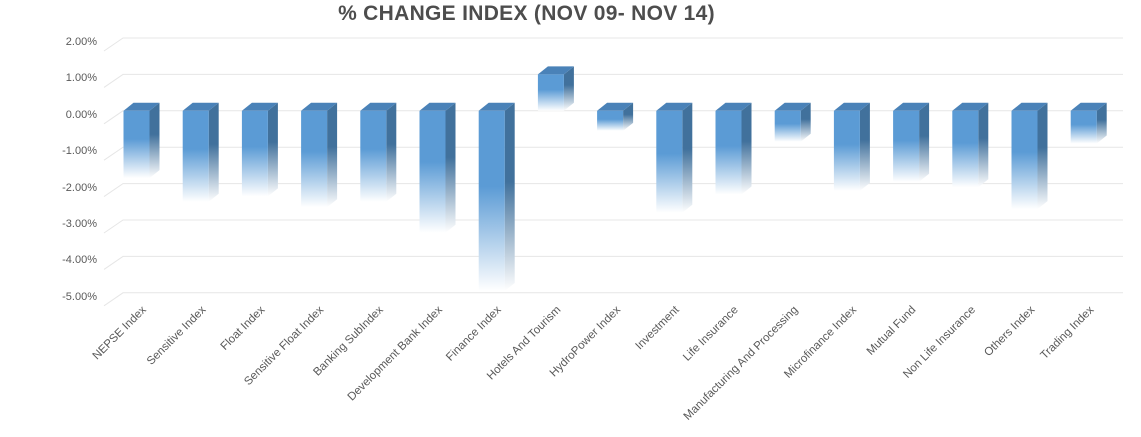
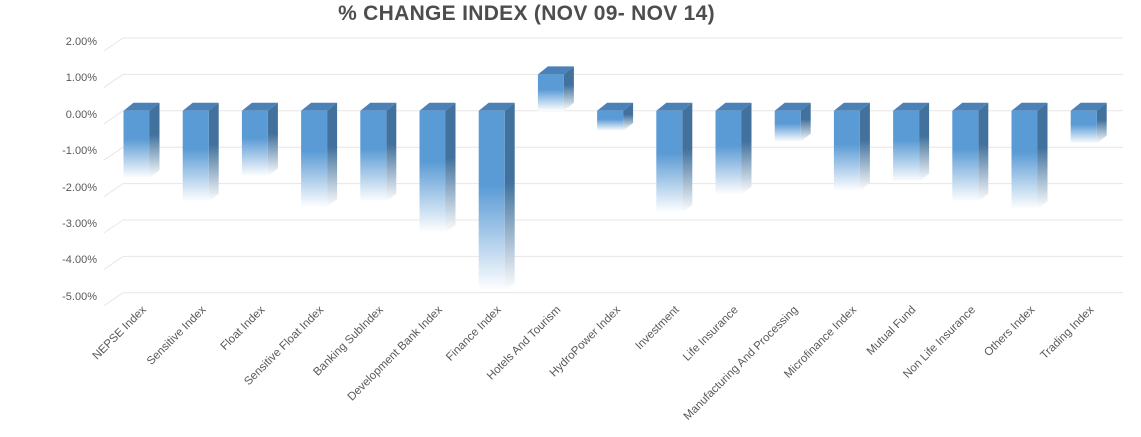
Float Index: -2.4% -> -1.8%
Non Life Insurance: -2.1% -> -2.5%
